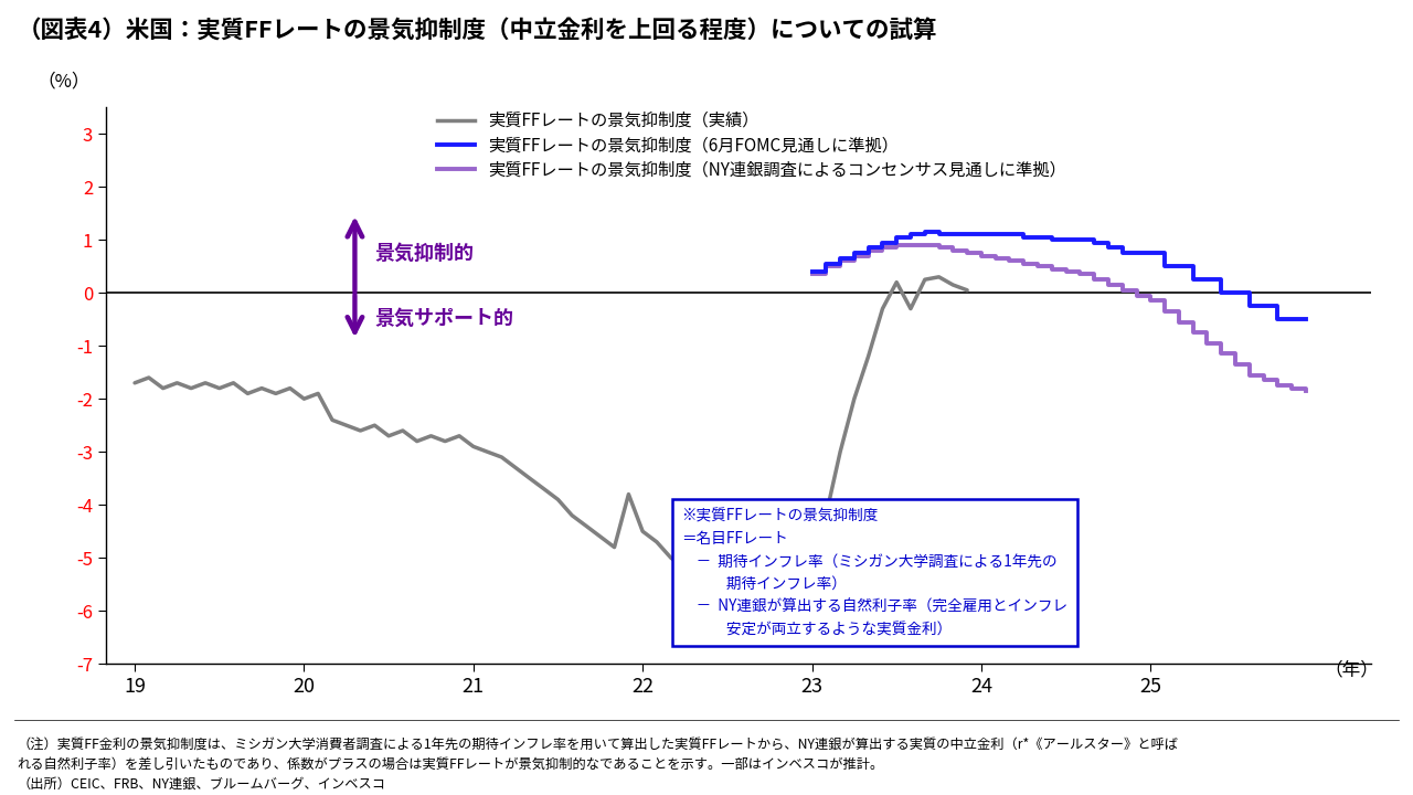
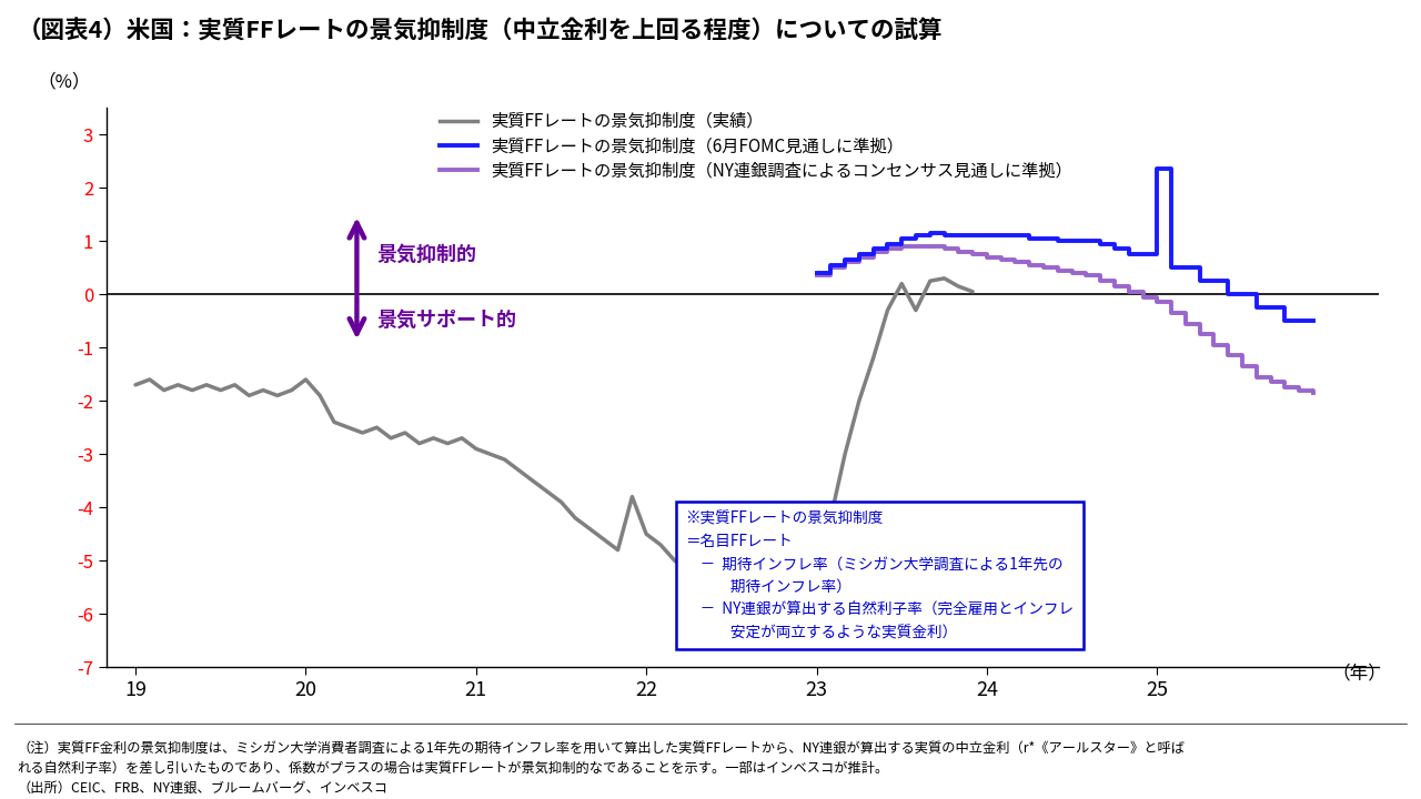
実質FFレートの景気抑制度（実績）/20: -2.00 -> -1.60
実質FFレートの景気抑制度（6月FOMC見通しに準拠）/25: 0.75 -> 2.35
